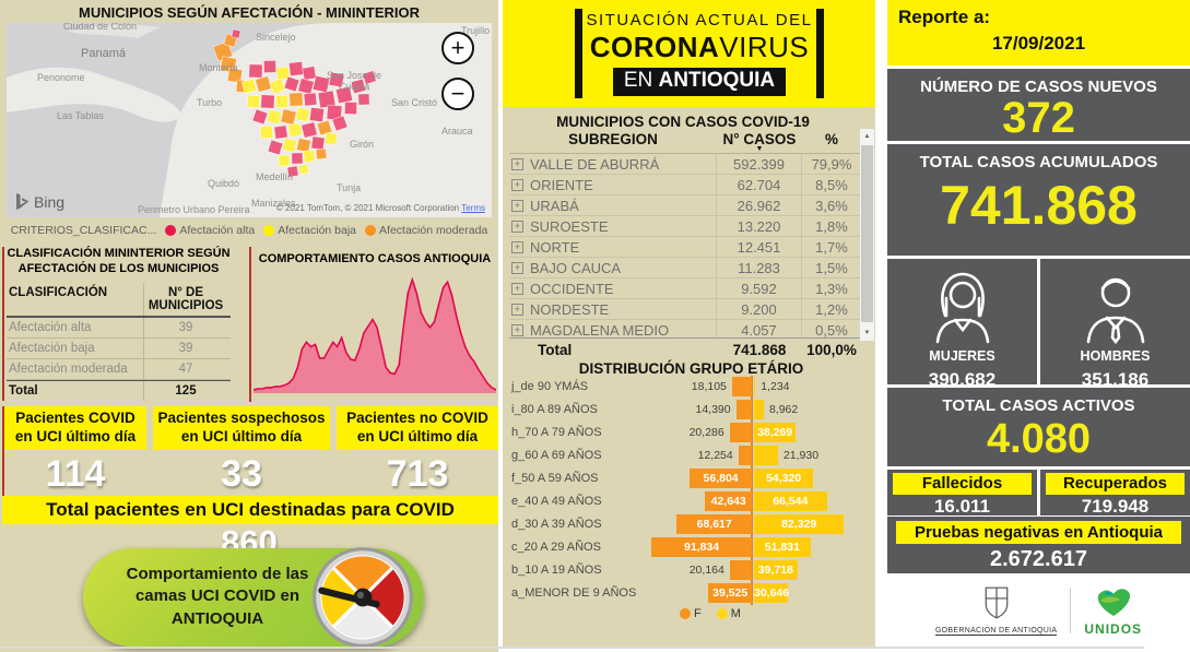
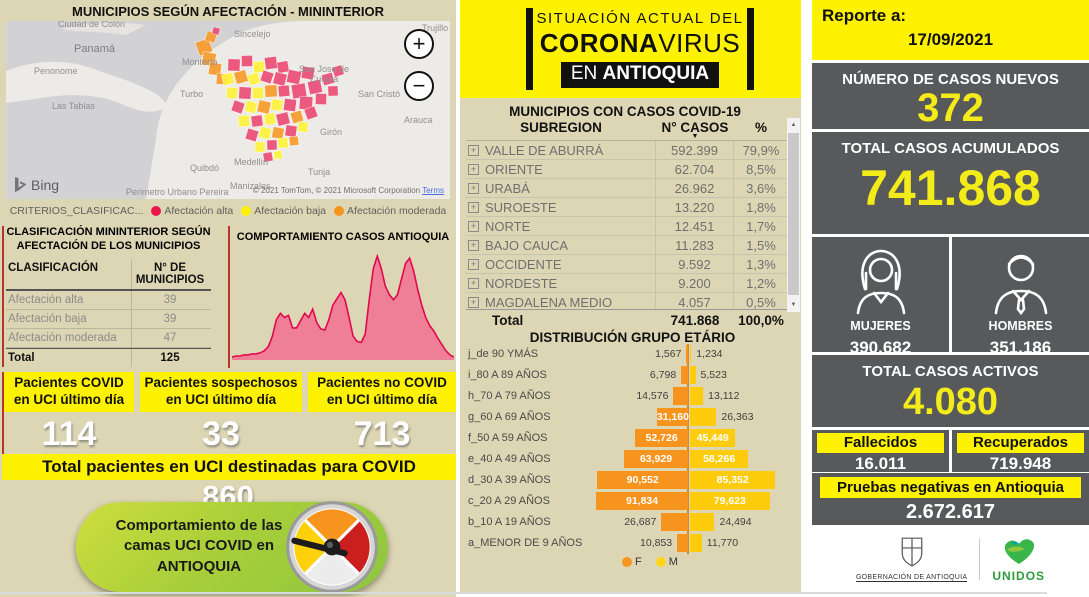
DISTRIBUCIÓN GRUPO ETÁRIO/F/j_de 90 YMÁS: 18,105 -> 1,567
DISTRIBUCIÓN GRUPO ETÁRIO/F/i_80 A 89 AÑOS: 14,390 -> 6,798
DISTRIBUCIÓN GRUPO ETÁRIO/M/i_80 A 89 AÑOS: 8,962 -> 5,523
DISTRIBUCIÓN GRUPO ETÁRIO/F/h_70 A 79 AÑOS: 20,286 -> 14,576
DISTRIBUCIÓN GRUPO ETÁRIO/M/h_70 A 79 AÑOS: 38,269 -> 13,112
DISTRIBUCIÓN GRUPO ETÁRIO/F/g_60 A 69 AÑOS: 12,254 -> 31,160
DISTRIBUCIÓN GRUPO ETÁRIO/M/g_60 A 69 AÑOS: 21,930 -> 26,363
DISTRIBUCIÓN GRUPO ETÁRIO/F/f_50 A 59 AÑOS: 56,804 -> 52,726
DISTRIBUCIÓN GRUPO ETÁRIO/M/f_50 A 59 AÑOS: 54,320 -> 45,449
DISTRIBUCIÓN GRUPO ETÁRIO/F/e_40 A 49 AÑOS: 42,643 -> 63,929
DISTRIBUCIÓN GRUPO ETÁRIO/M/e_40 A 49 AÑOS: 66,544 -> 58,266
DISTRIBUCIÓN GRUPO ETÁRIO/F/d_30 A 39 AÑOS: 68,617 -> 90,552
DISTRIBUCIÓN GRUPO ETÁRIO/M/d_30 A 39 AÑOS: 82,329 -> 85,352
DISTRIBUCIÓN GRUPO ETÁRIO/M/c_20 A 29 AÑOS: 51,831 -> 79,623
DISTRIBUCIÓN GRUPO ETÁRIO/F/b_10 A 19 AÑOS: 20,164 -> 26,687
DISTRIBUCIÓN GRUPO ETÁRIO/M/b_10 A 19 AÑOS: 39,718 -> 24,494
DISTRIBUCIÓN GRUPO ETÁRIO/F/a_MENOR DE 9 AÑOS: 39,525 -> 10,853
DISTRIBUCIÓN GRUPO ETÁRIO/M/a_MENOR DE 9 AÑOS: 30,646 -> 11,770
